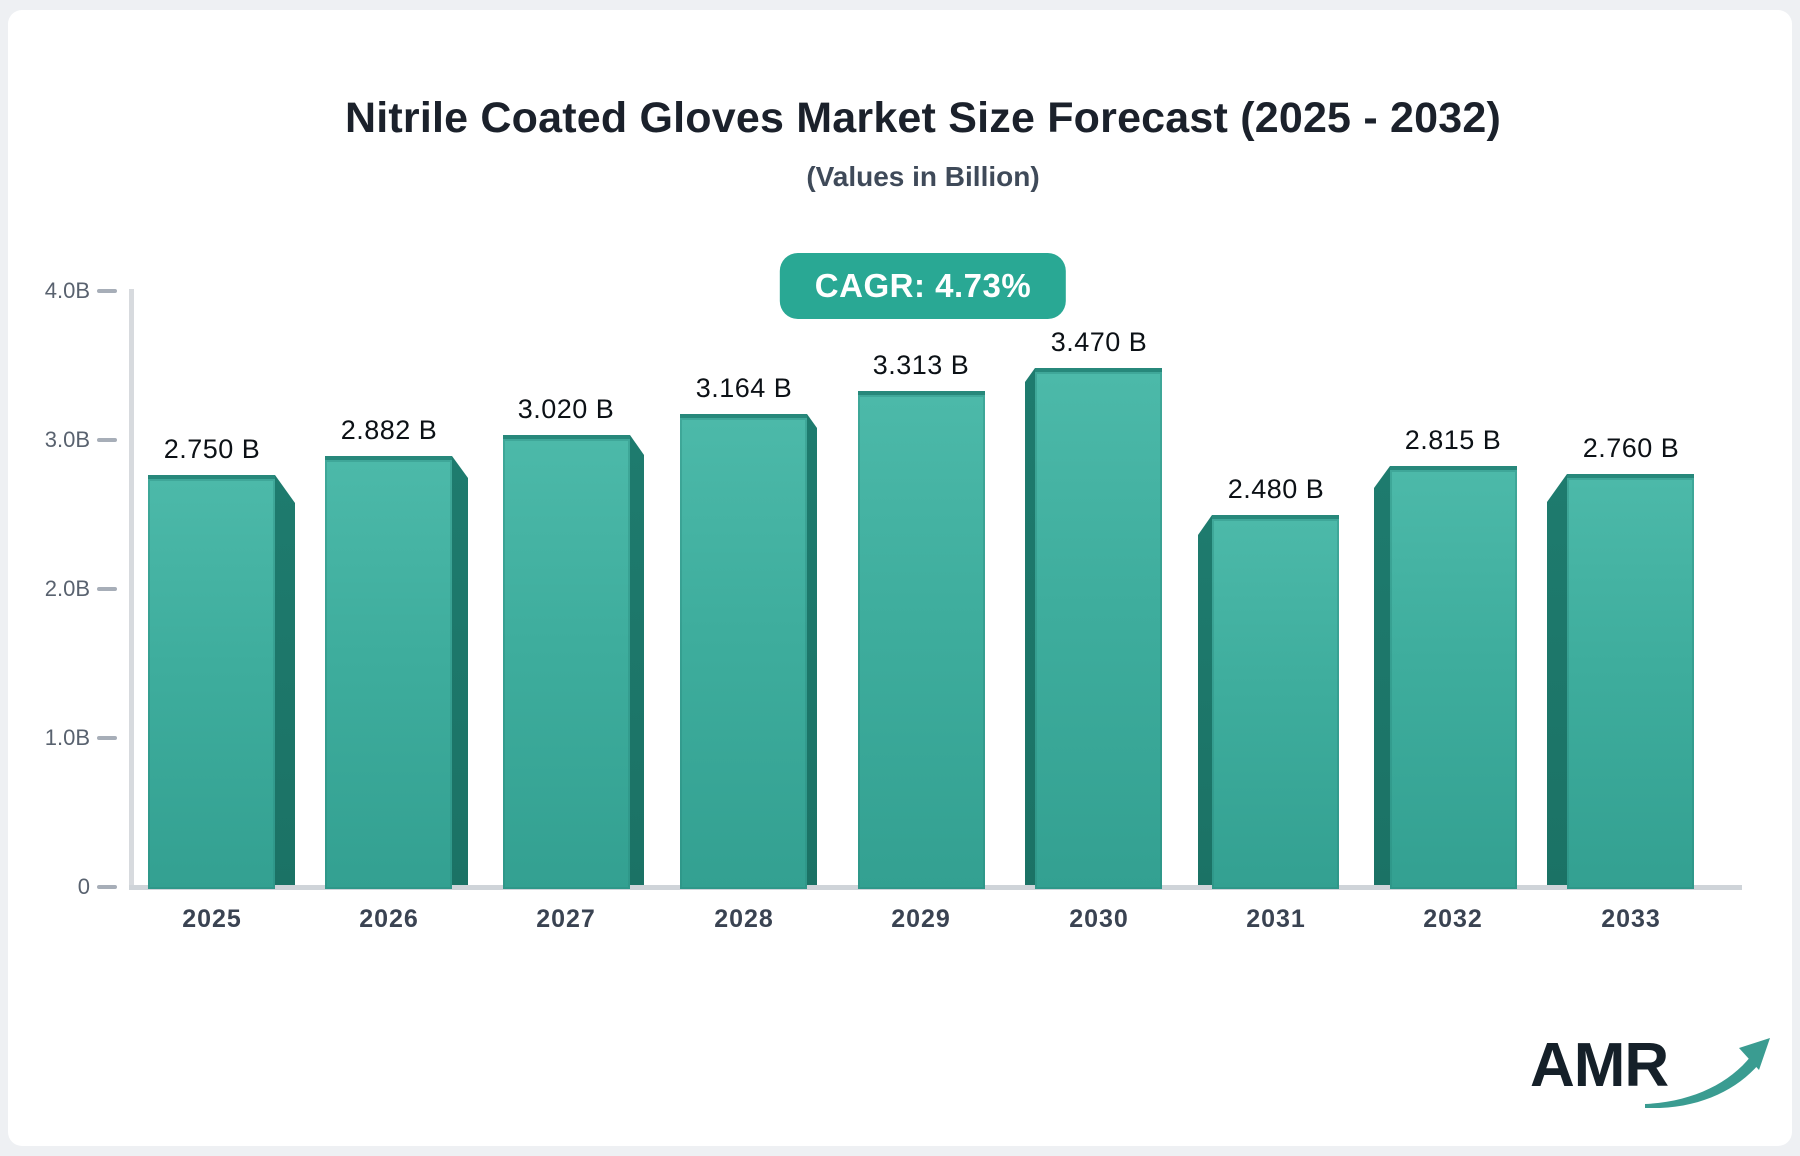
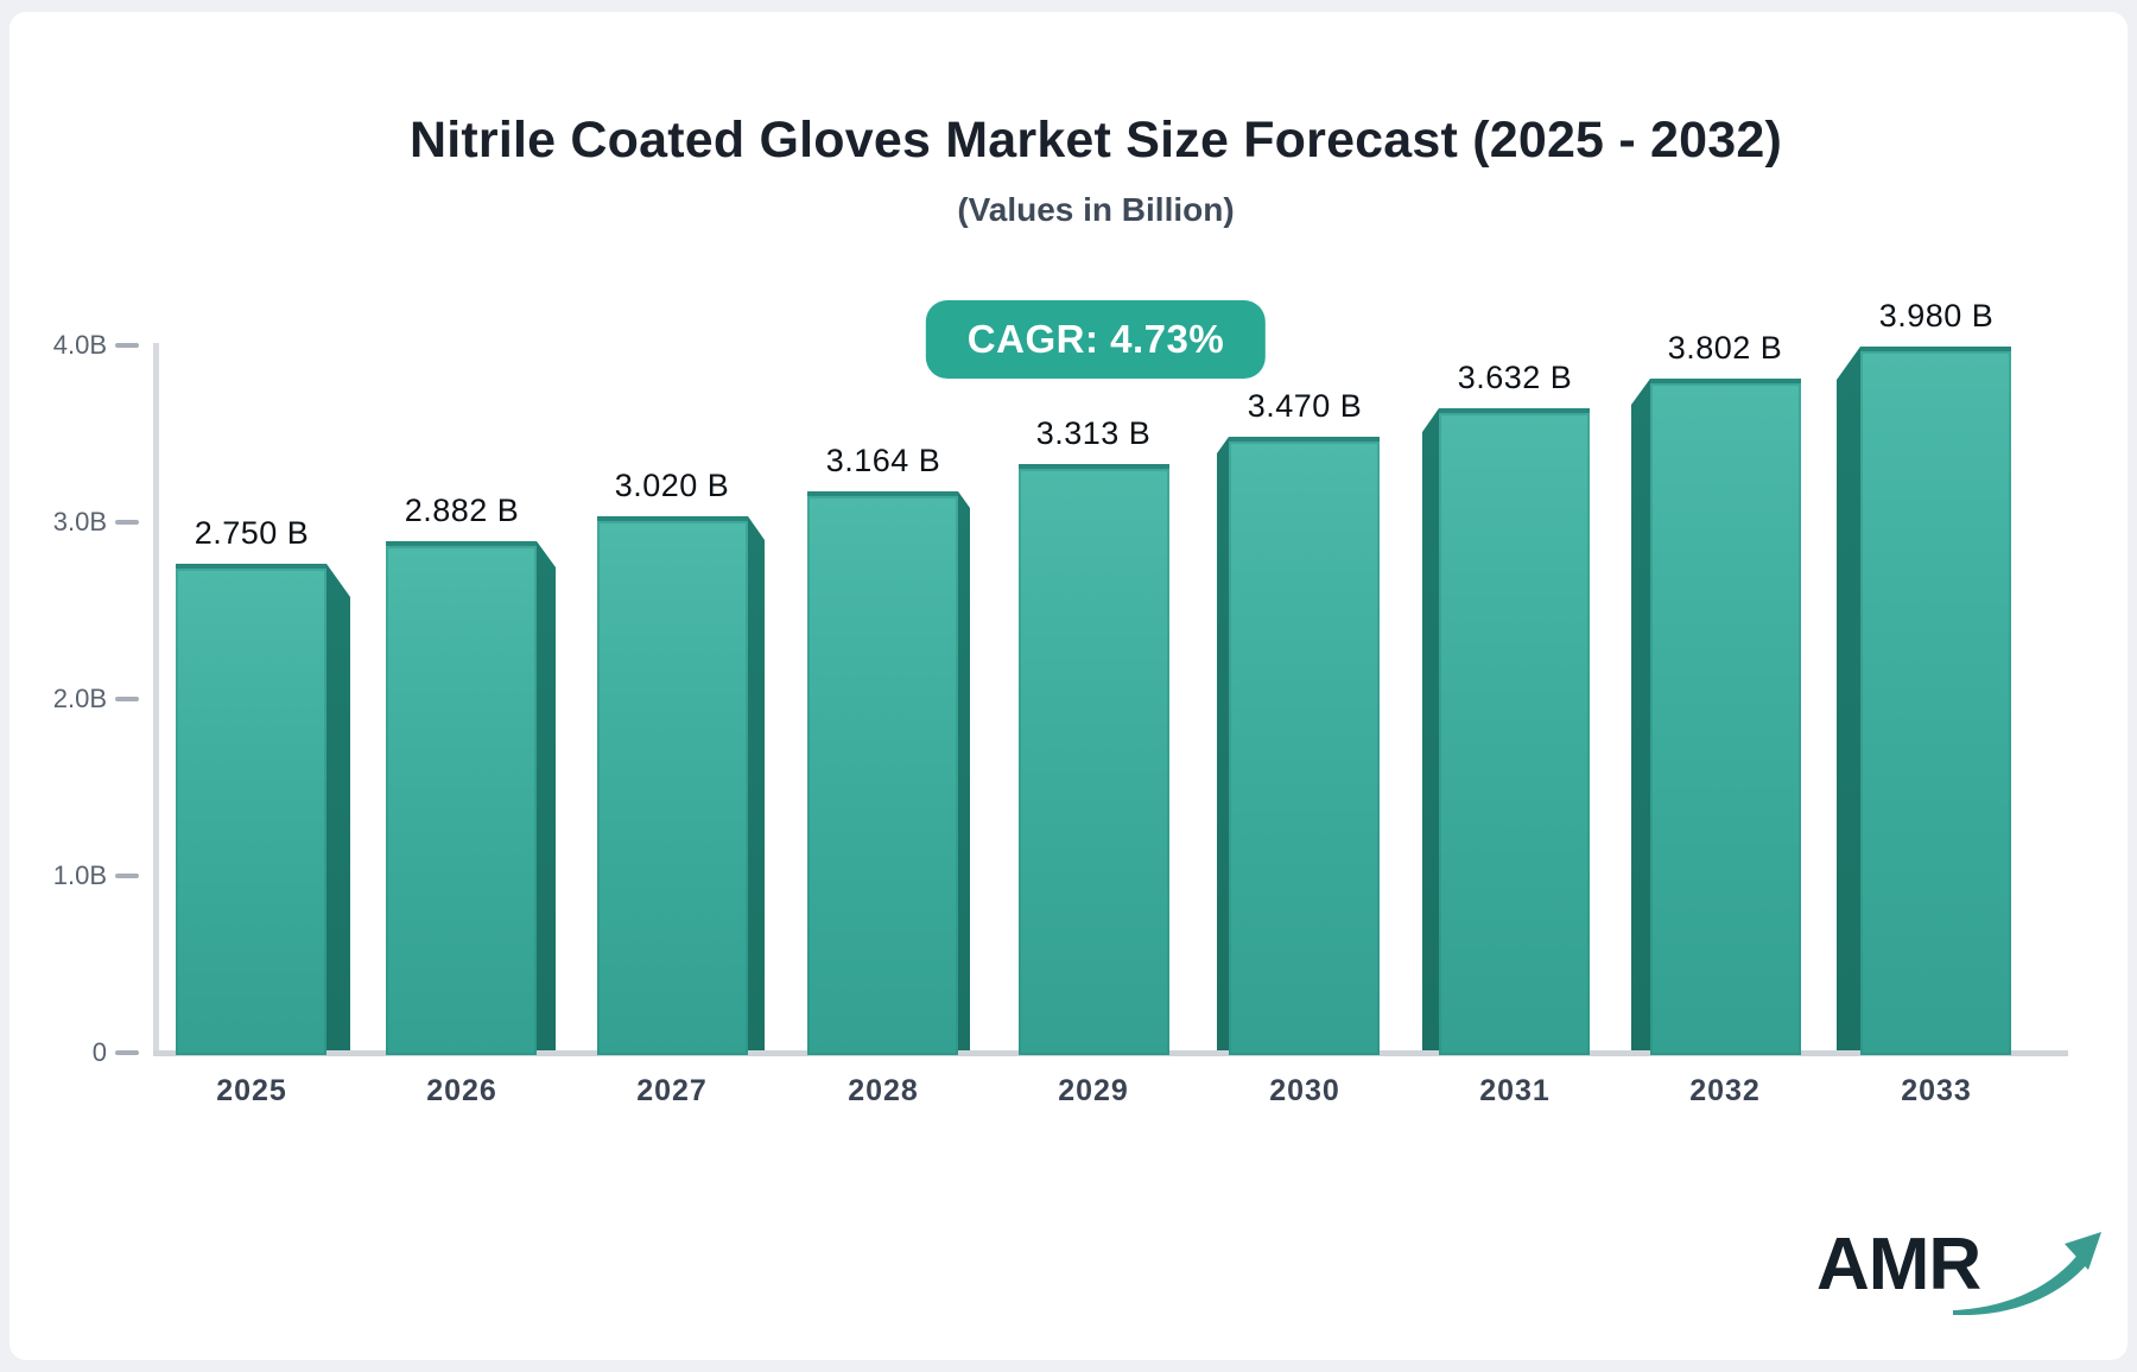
2031: 2.480 -> 3.632
2032: 2.815 -> 3.802
2033: 2.760 -> 3.980
